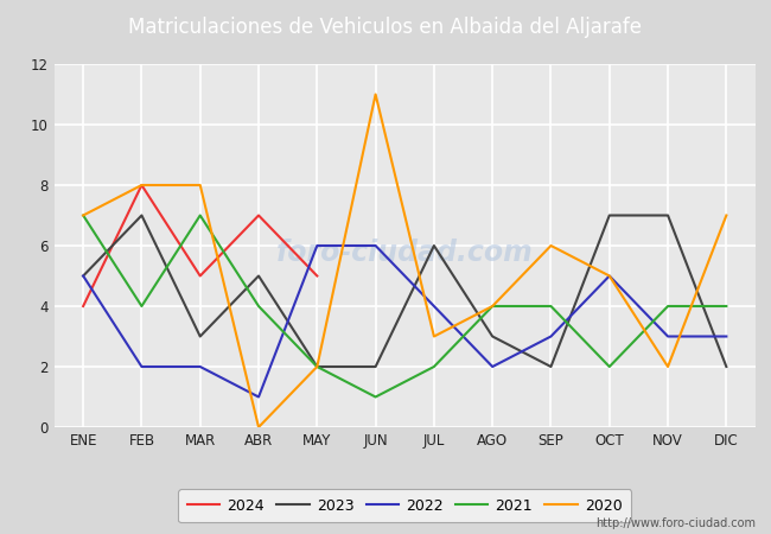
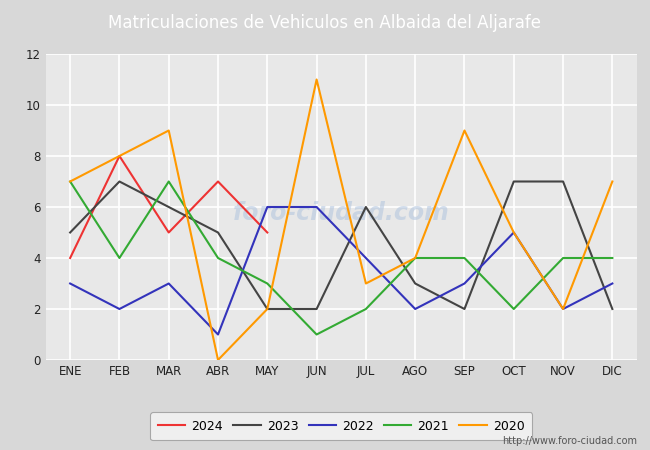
2022/ENE: 5 -> 3
2023/MAR: 3 -> 6
2022/MAR: 2 -> 3
2020/MAR: 8 -> 9
2021/MAY: 2 -> 3
2020/SEP: 6 -> 9
2022/NOV: 3 -> 2
